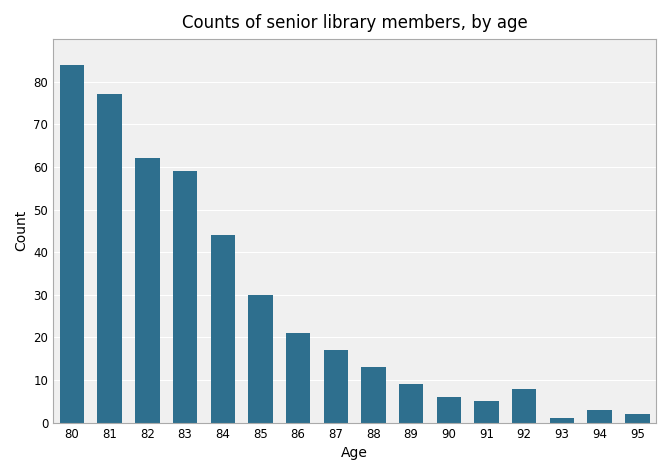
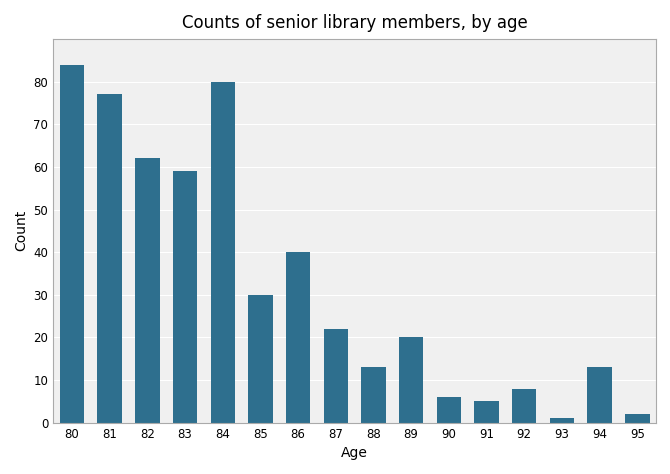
84: 44 -> 80
86: 21 -> 40
87: 17 -> 22
89: 9 -> 20
94: 3 -> 13
